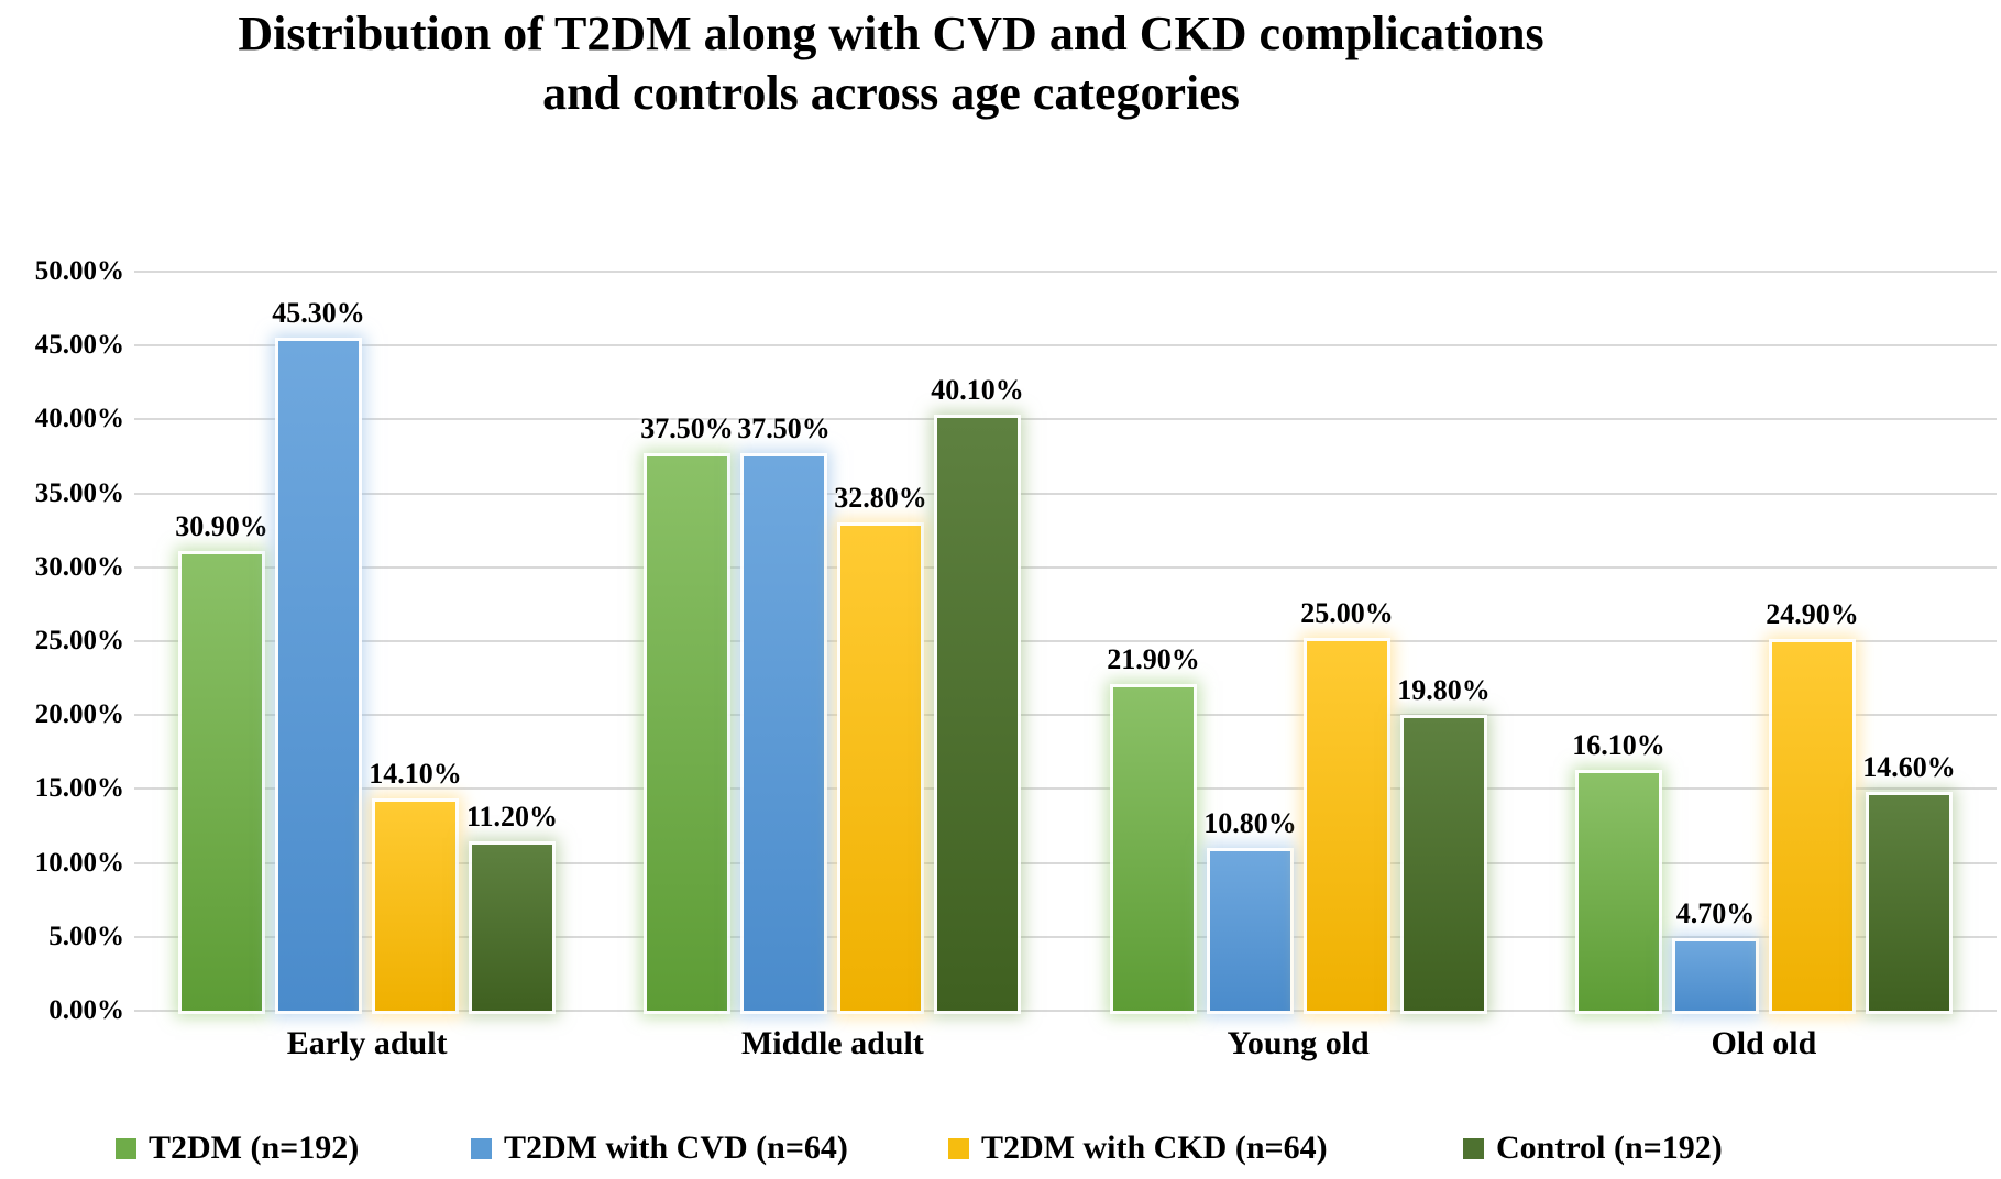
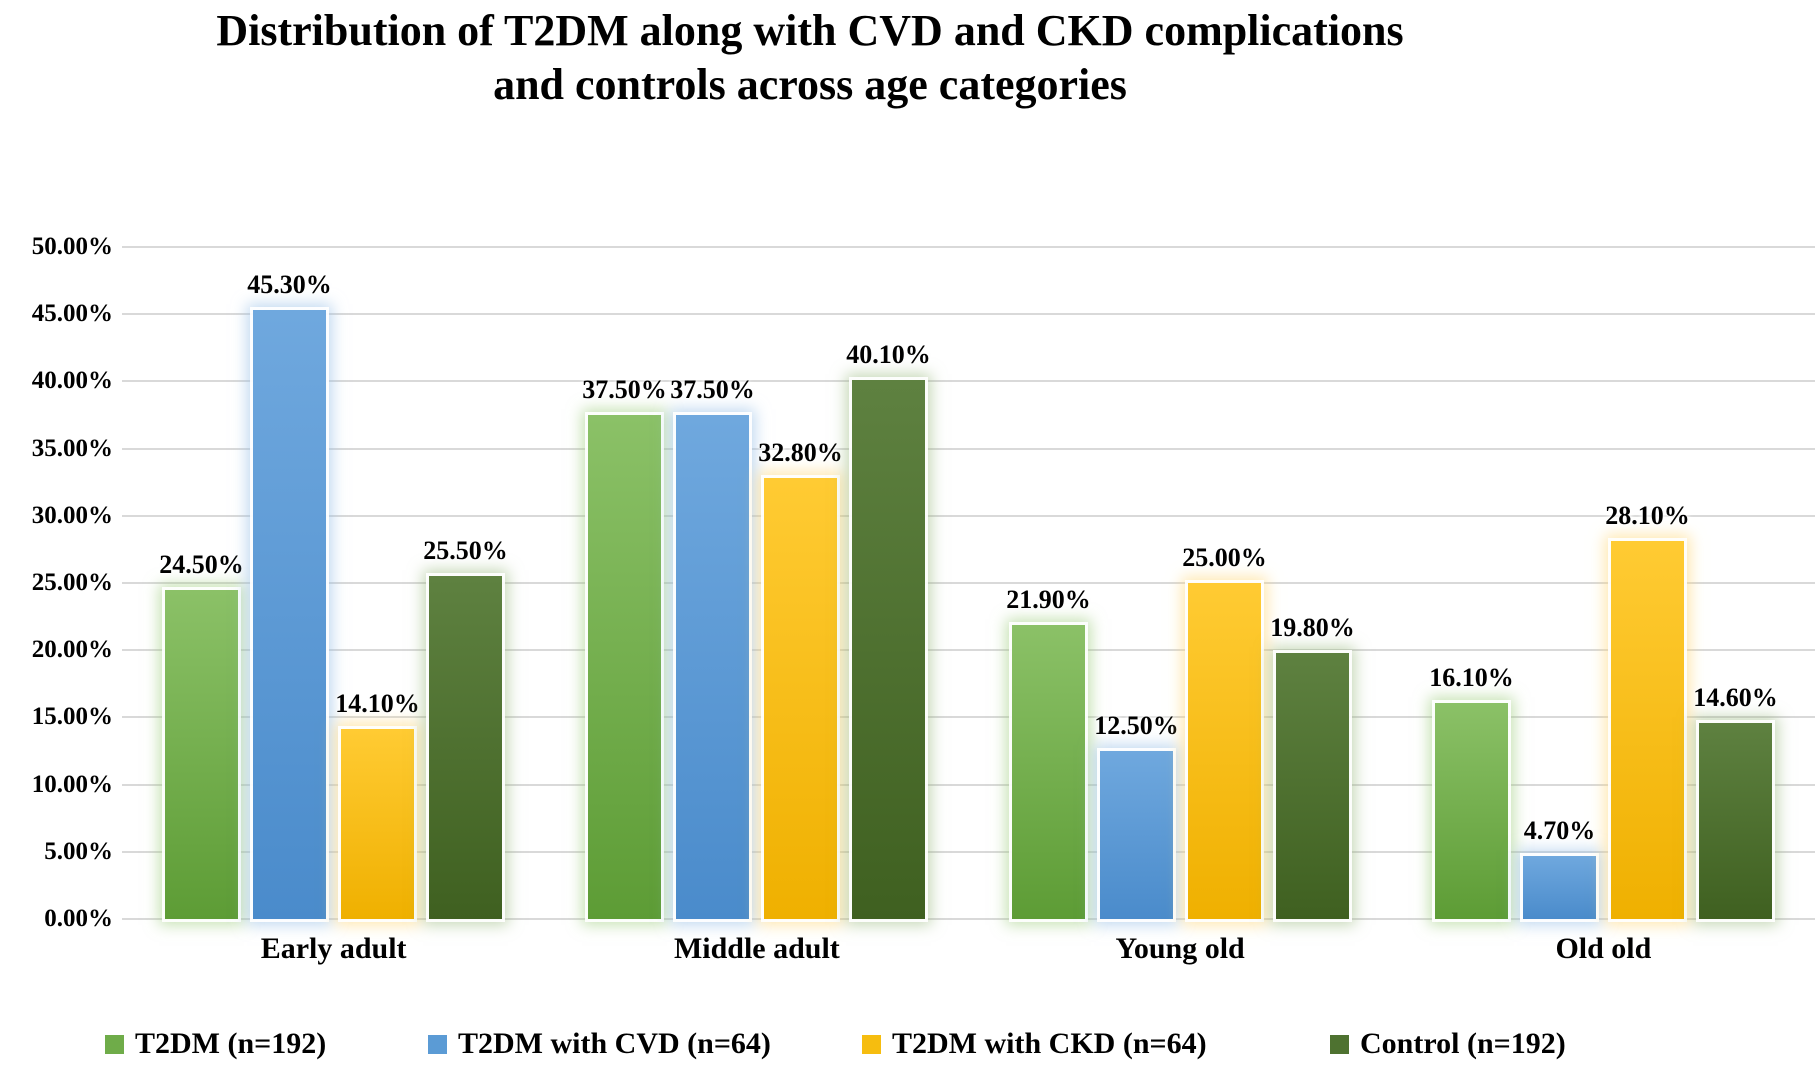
T2DM (n=192)/Early adult: 30.90% -> 24.50%
Control (n=192)/Early adult: 11.20% -> 25.50%
T2DM with CVD (n=64)/Young old: 10.80% -> 12.50%
T2DM with CKD (n=64)/Old old: 24.90% -> 28.10%
